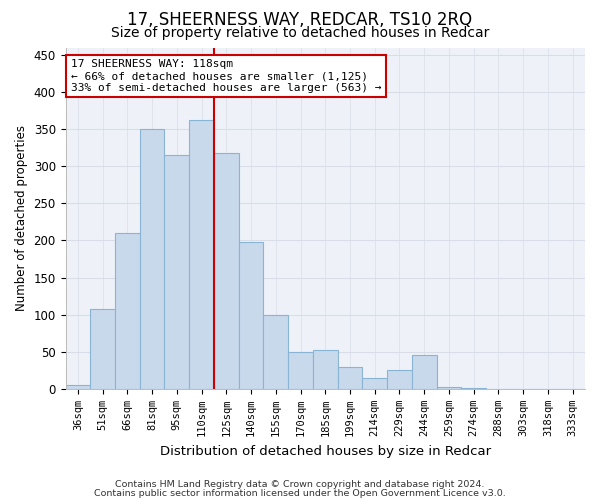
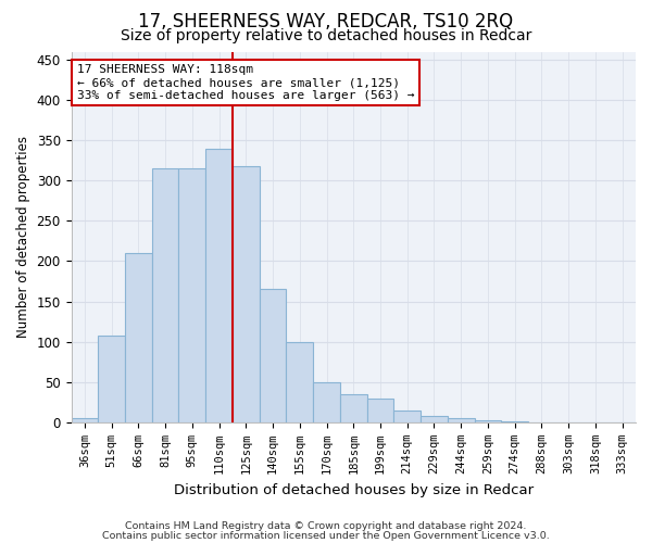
81sqm: 350 -> 315
110sqm: 362 -> 340
140sqm: 198 -> 165
185sqm: 52 -> 35
229sqm: 26 -> 8
244sqm: 46 -> 5
